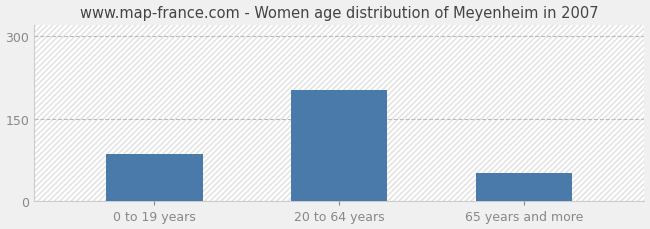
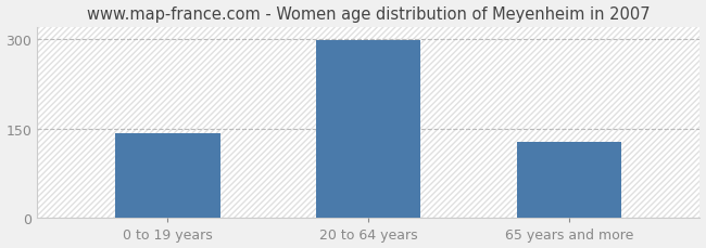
0 to 19 years: 86 -> 142
20 to 64 years: 202 -> 298
65 years and more: 52 -> 128
